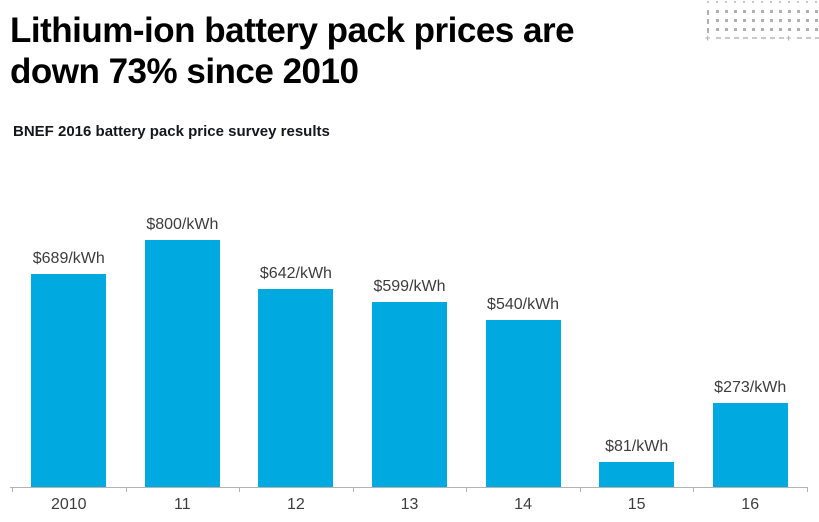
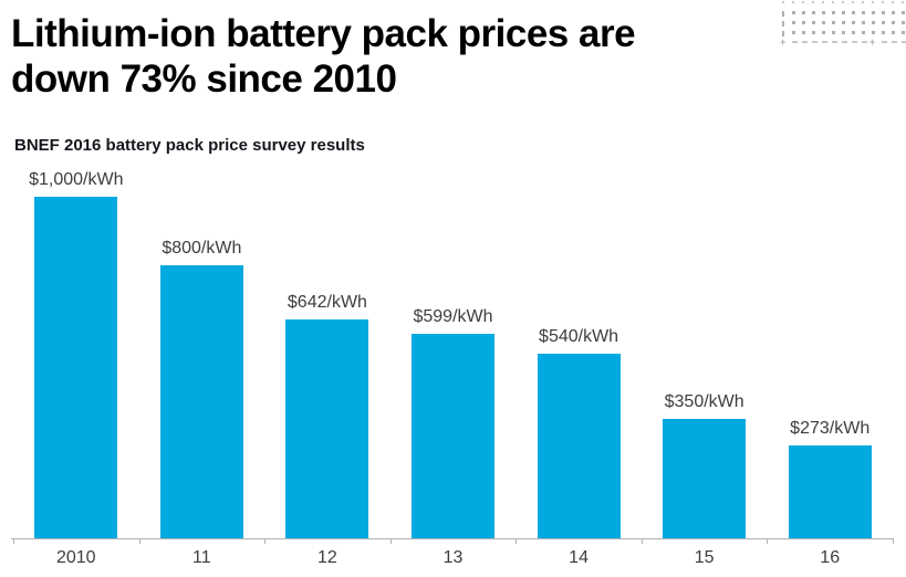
2010: 689 -> 1,000
15: 81 -> 350
